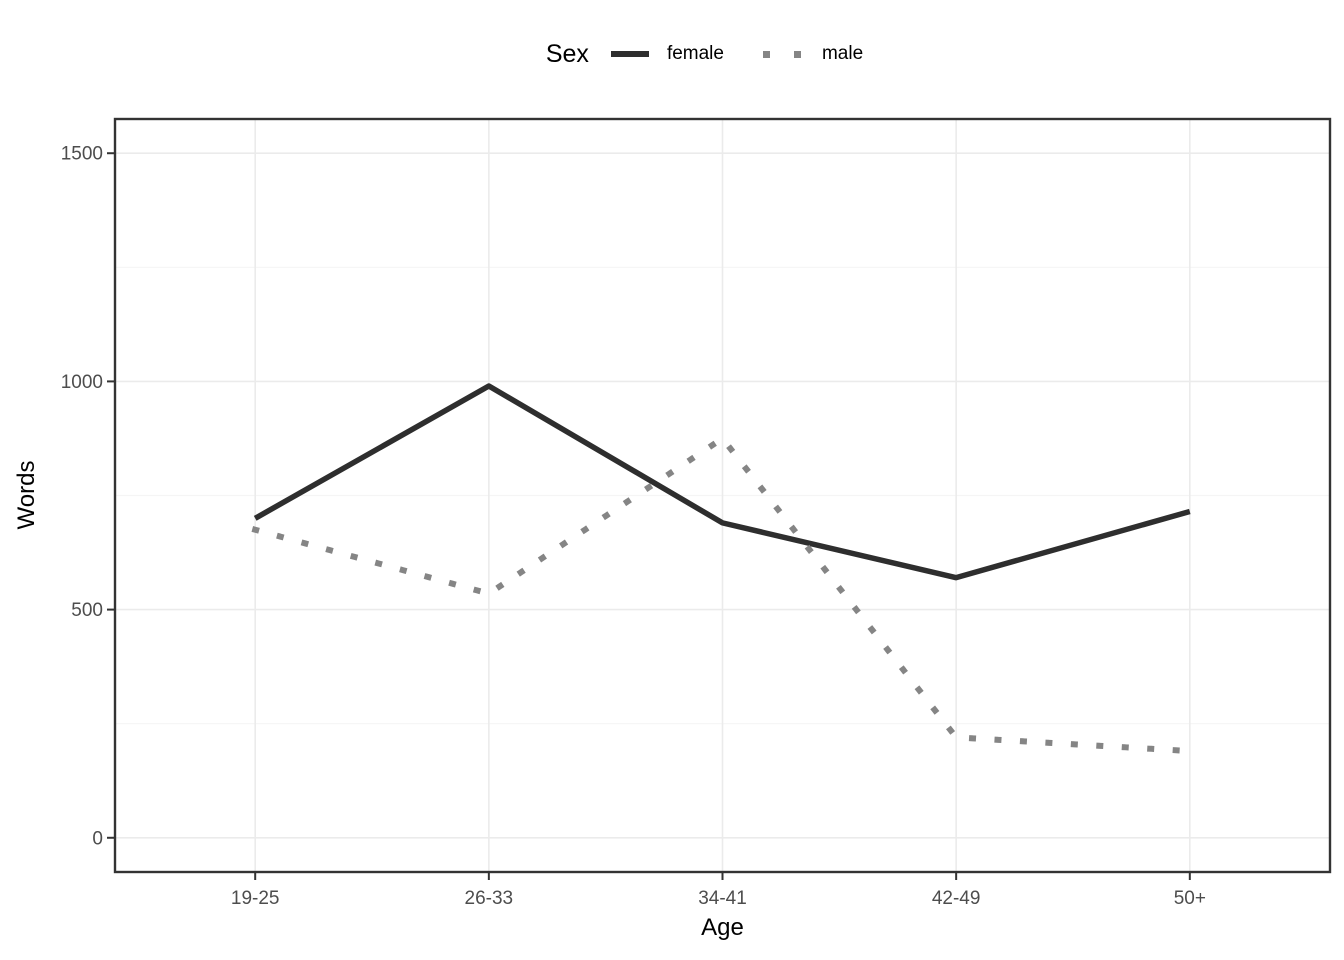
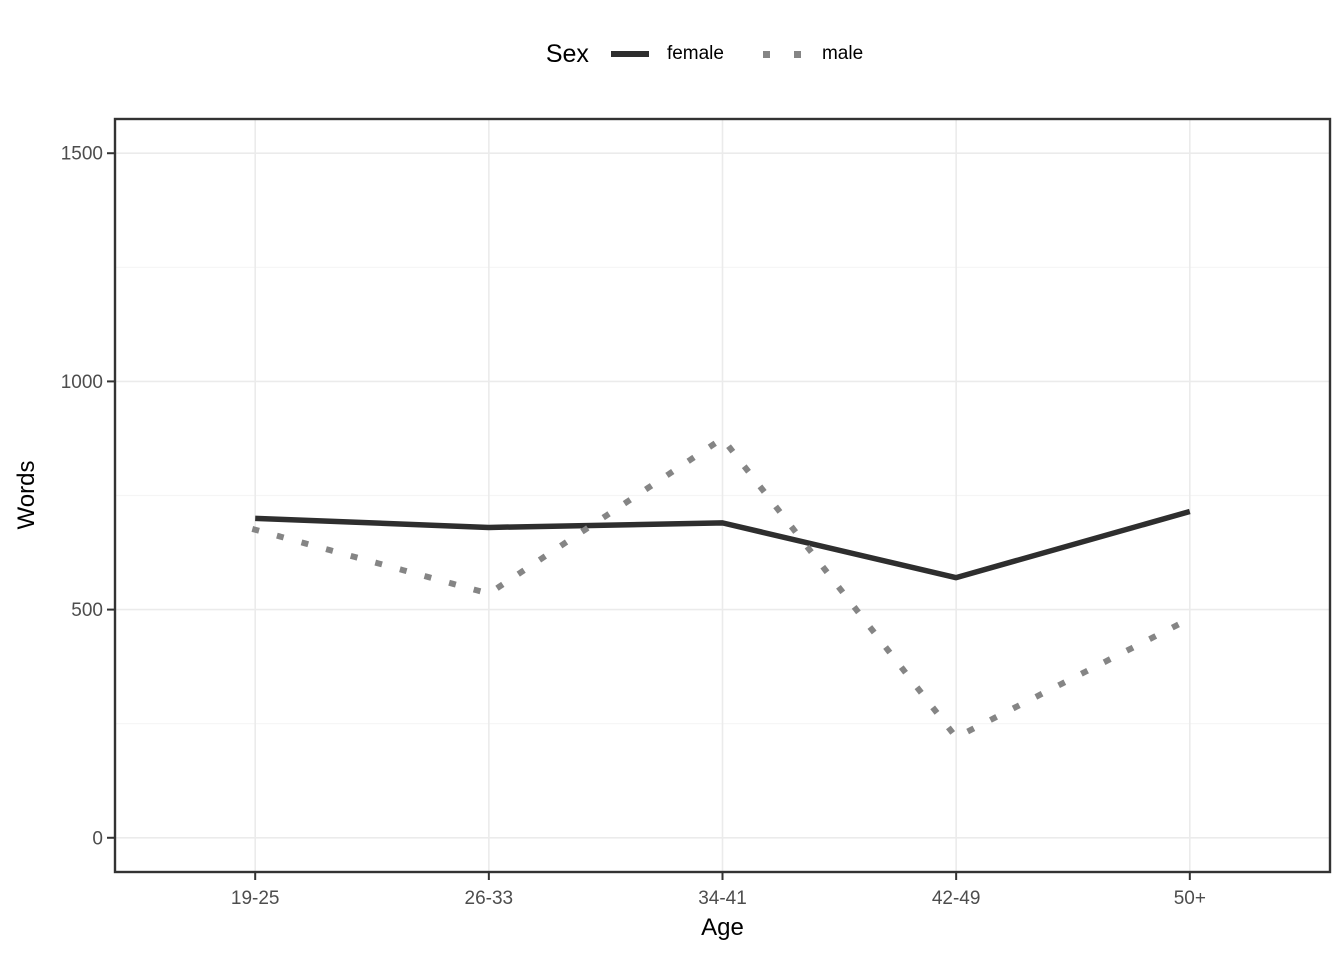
female/26-33: 990 -> 680
male/50+: 190 -> 480
